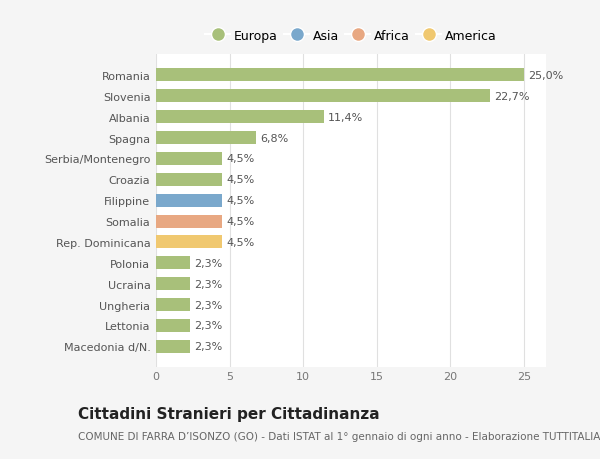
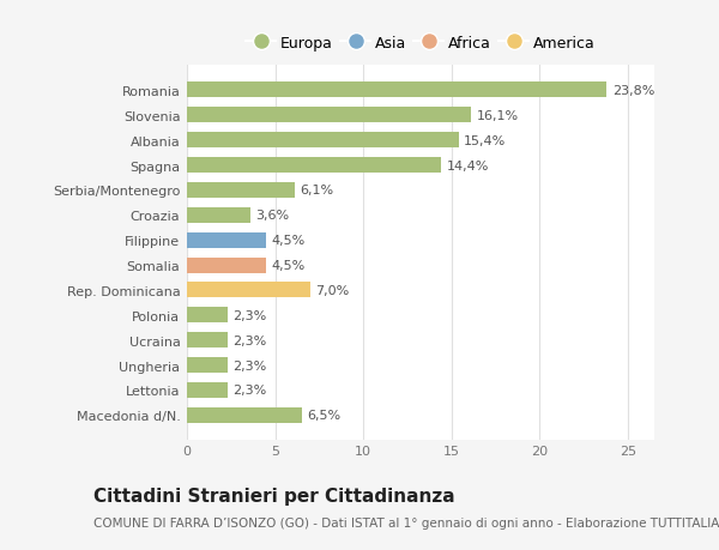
Romania: 25,0% -> 23,8%
Slovenia: 22,7% -> 16,1%
Albania: 11,4% -> 15,4%
Spagna: 6,8% -> 14,4%
Serbia/Montenegro: 4,5% -> 6,1%
Croazia: 4,5% -> 3,6%
Rep. Dominicana: 4,5% -> 7,0%
Macedonia d/N.: 2,3% -> 6,5%
